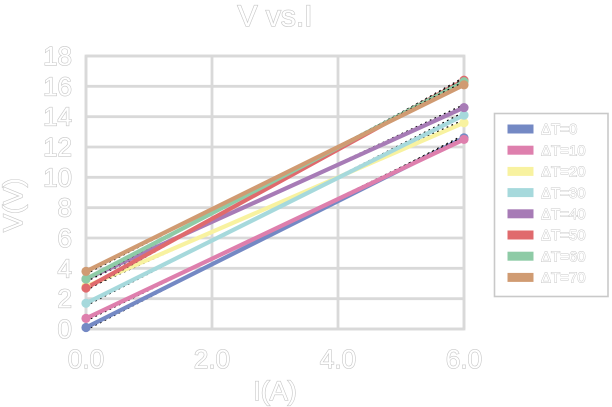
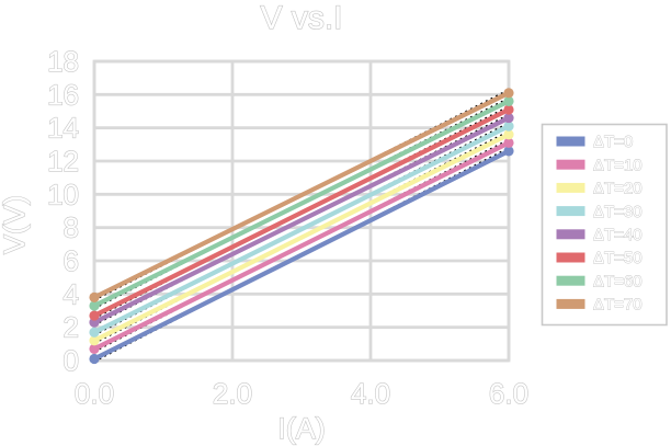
ΔT=20/0: 2.8 -> 1.2
ΔT=40/0: 3.3 -> 2.3
ΔT=10/6: 12.5 -> 13.1
ΔT=50/6: 16.4 -> 15.1
ΔT=60/6: 16.3 -> 15.6
